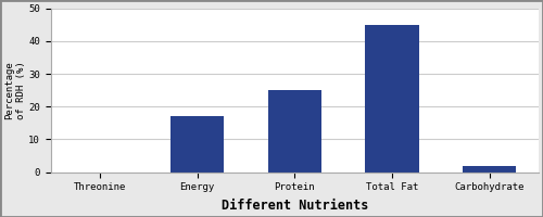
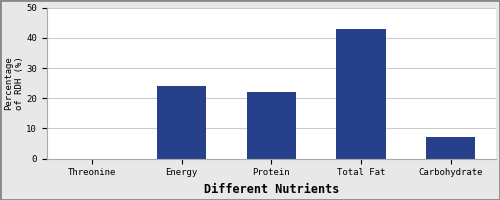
Energy: 17 -> 24
Protein: 25 -> 22
Total Fat: 45 -> 43
Carbohydrate: 2 -> 7
